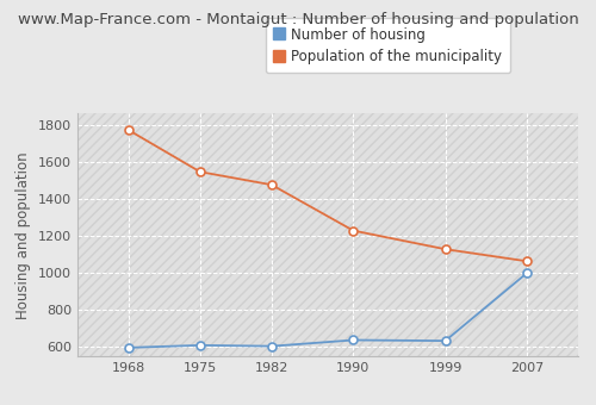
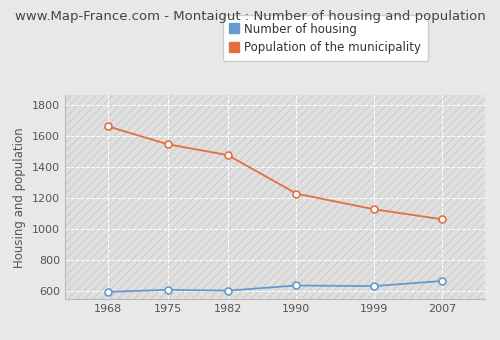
Population of the municipality/1968: 1770 -> 1660
Number of housing/2007: 1000 -> 670
